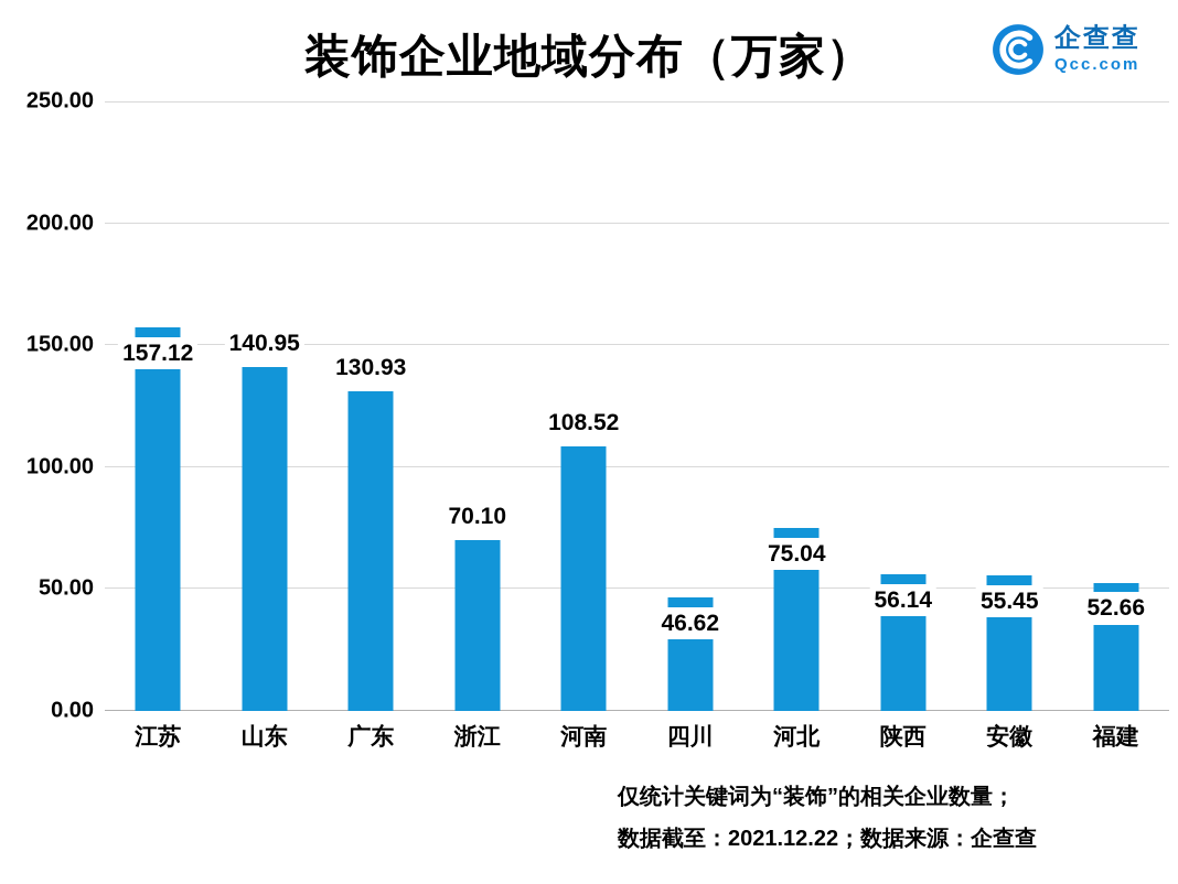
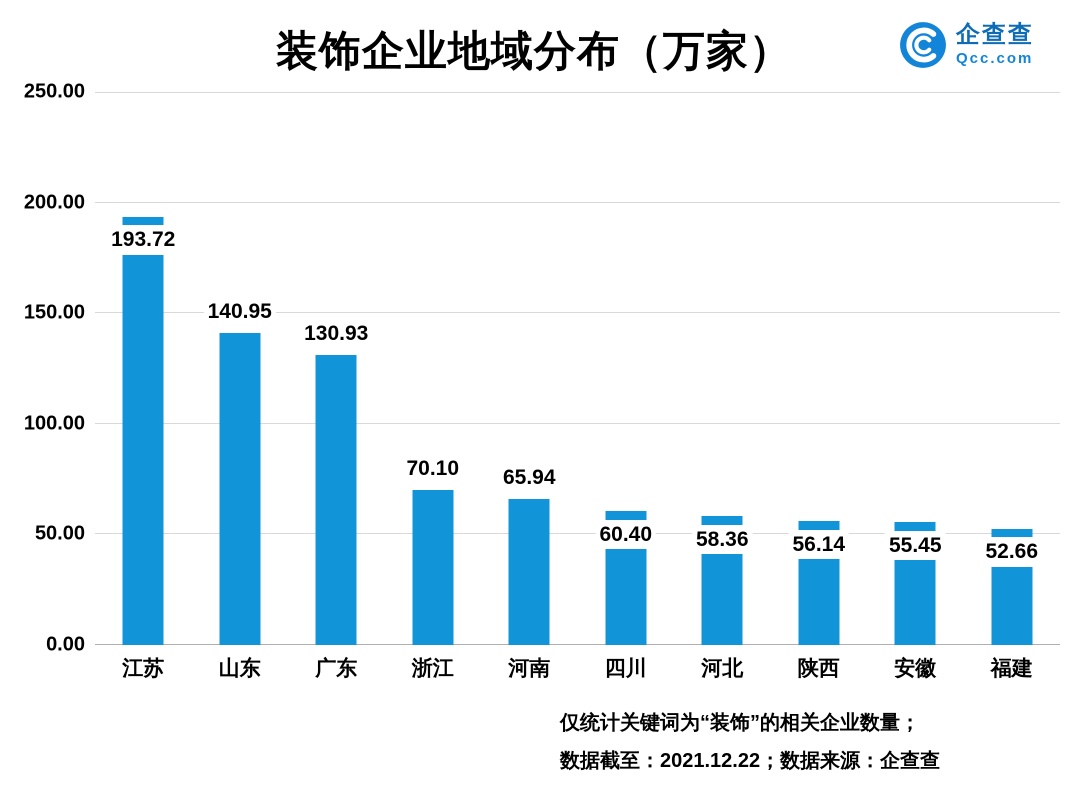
江苏: 157.12 -> 193.72
河南: 108.52 -> 65.94
四川: 46.62 -> 60.40
河北: 75.04 -> 58.36
